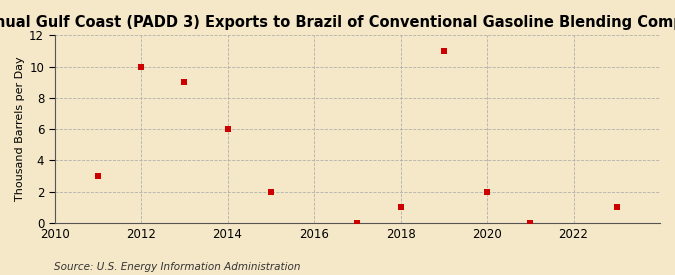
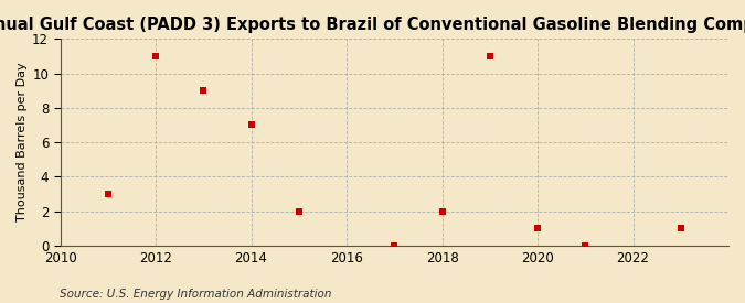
2012: 10 -> 11
2014: 6 -> 7
2018: 1 -> 2
2020: 2 -> 1
